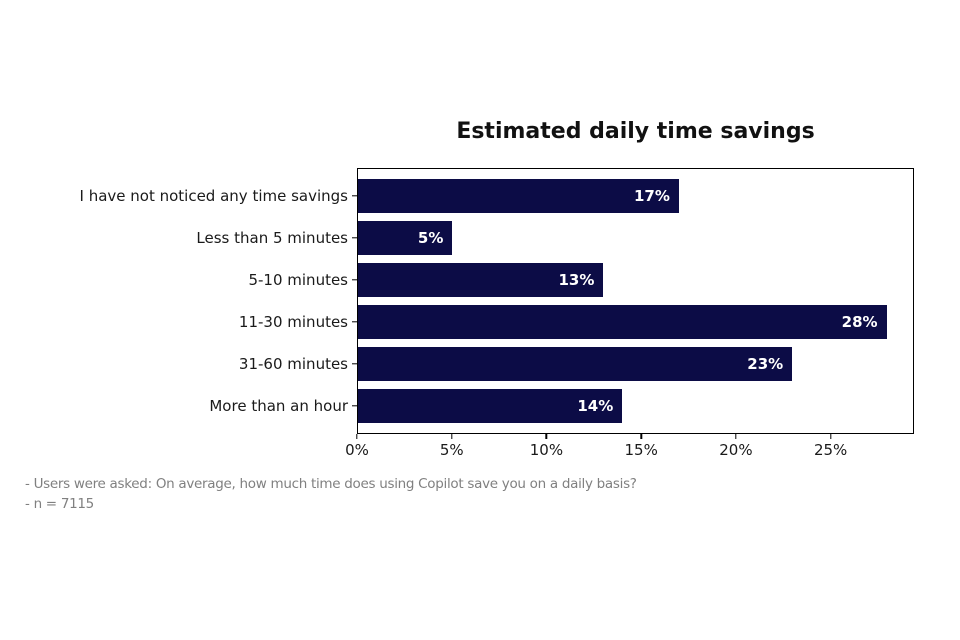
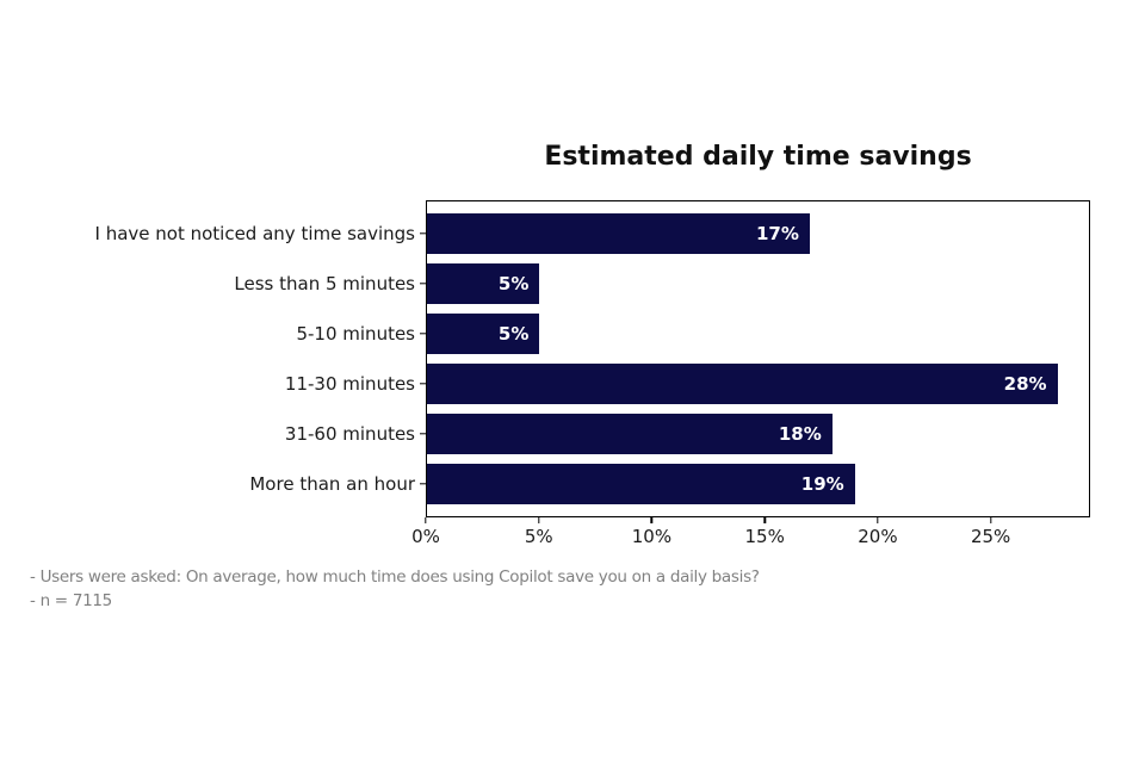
5-10 minutes: 13% -> 5%
31-60 minutes: 23% -> 18%
More than an hour: 14% -> 19%
